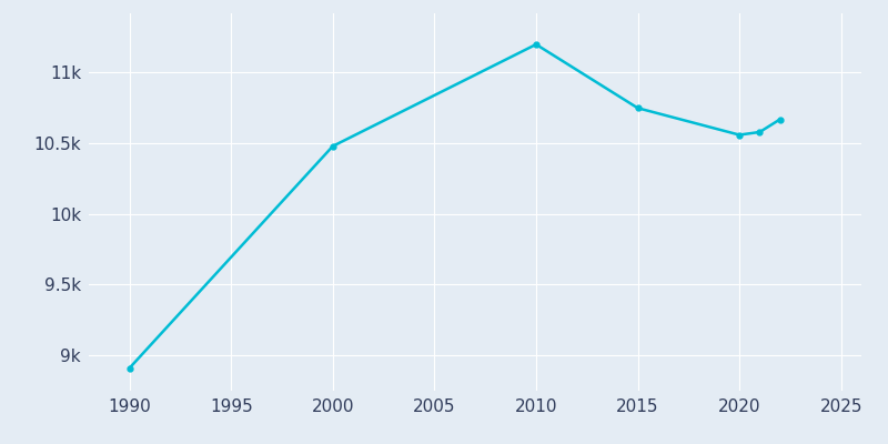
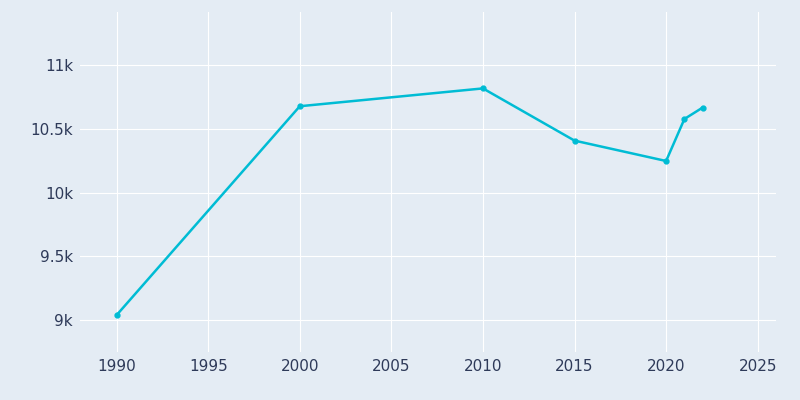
1990: 8.91k -> 9.04k
2000: 10.48k -> 10.68k
2010: 11.20k -> 10.82k
2015: 10.75k -> 10.41k
2020: 10.56k -> 10.25k
